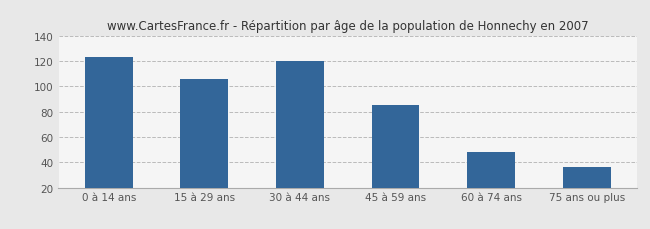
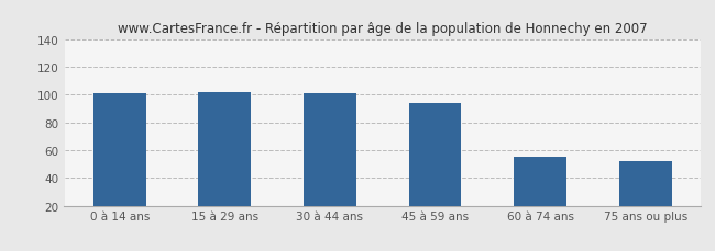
0 à 14 ans: 123 -> 101
15 à 29 ans: 106 -> 102
30 à 44 ans: 120 -> 101
45 à 59 ans: 85 -> 94
60 à 74 ans: 48 -> 55
75 ans ou plus: 36 -> 52
